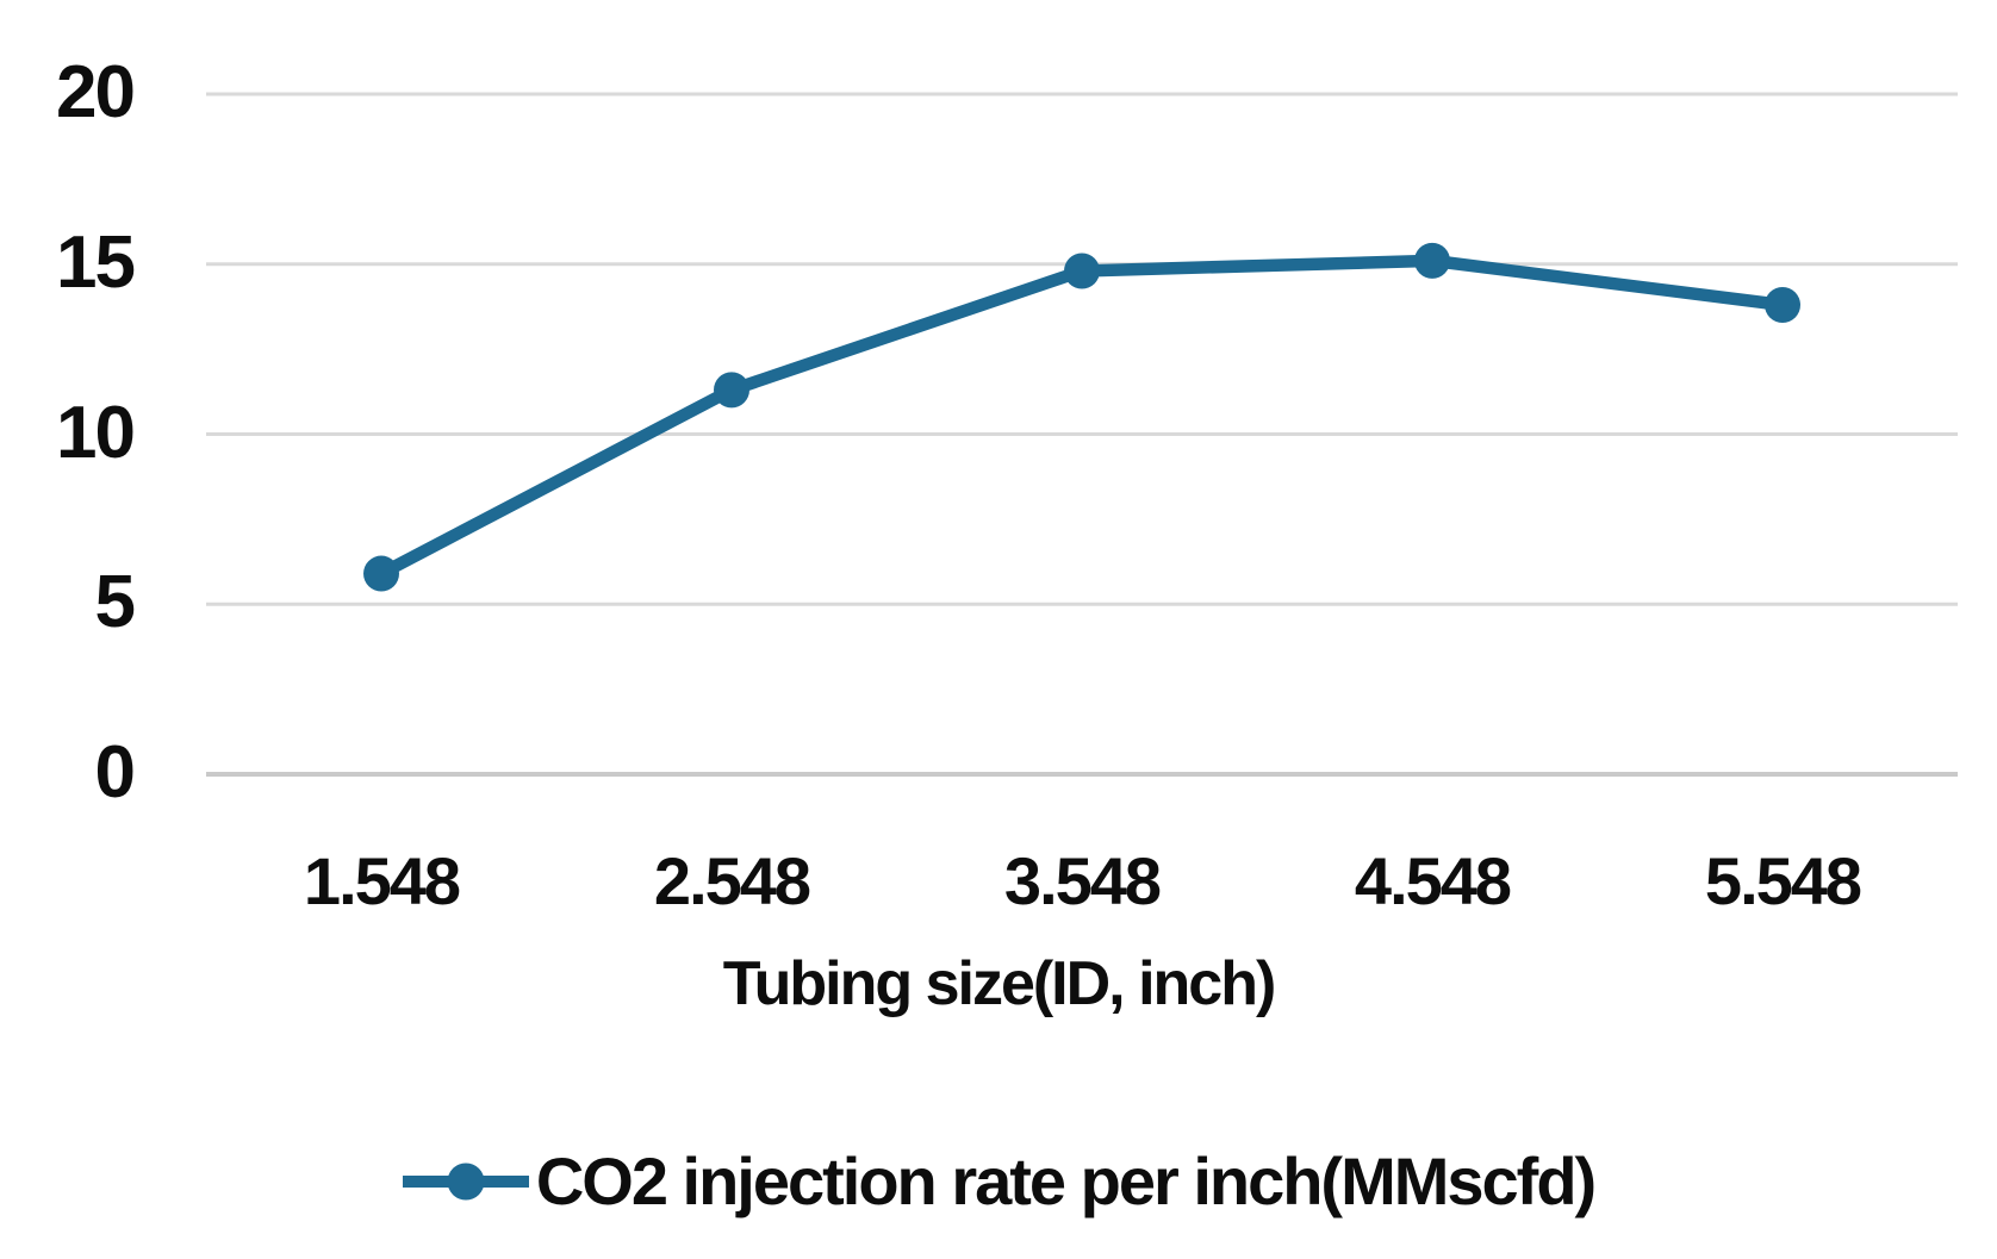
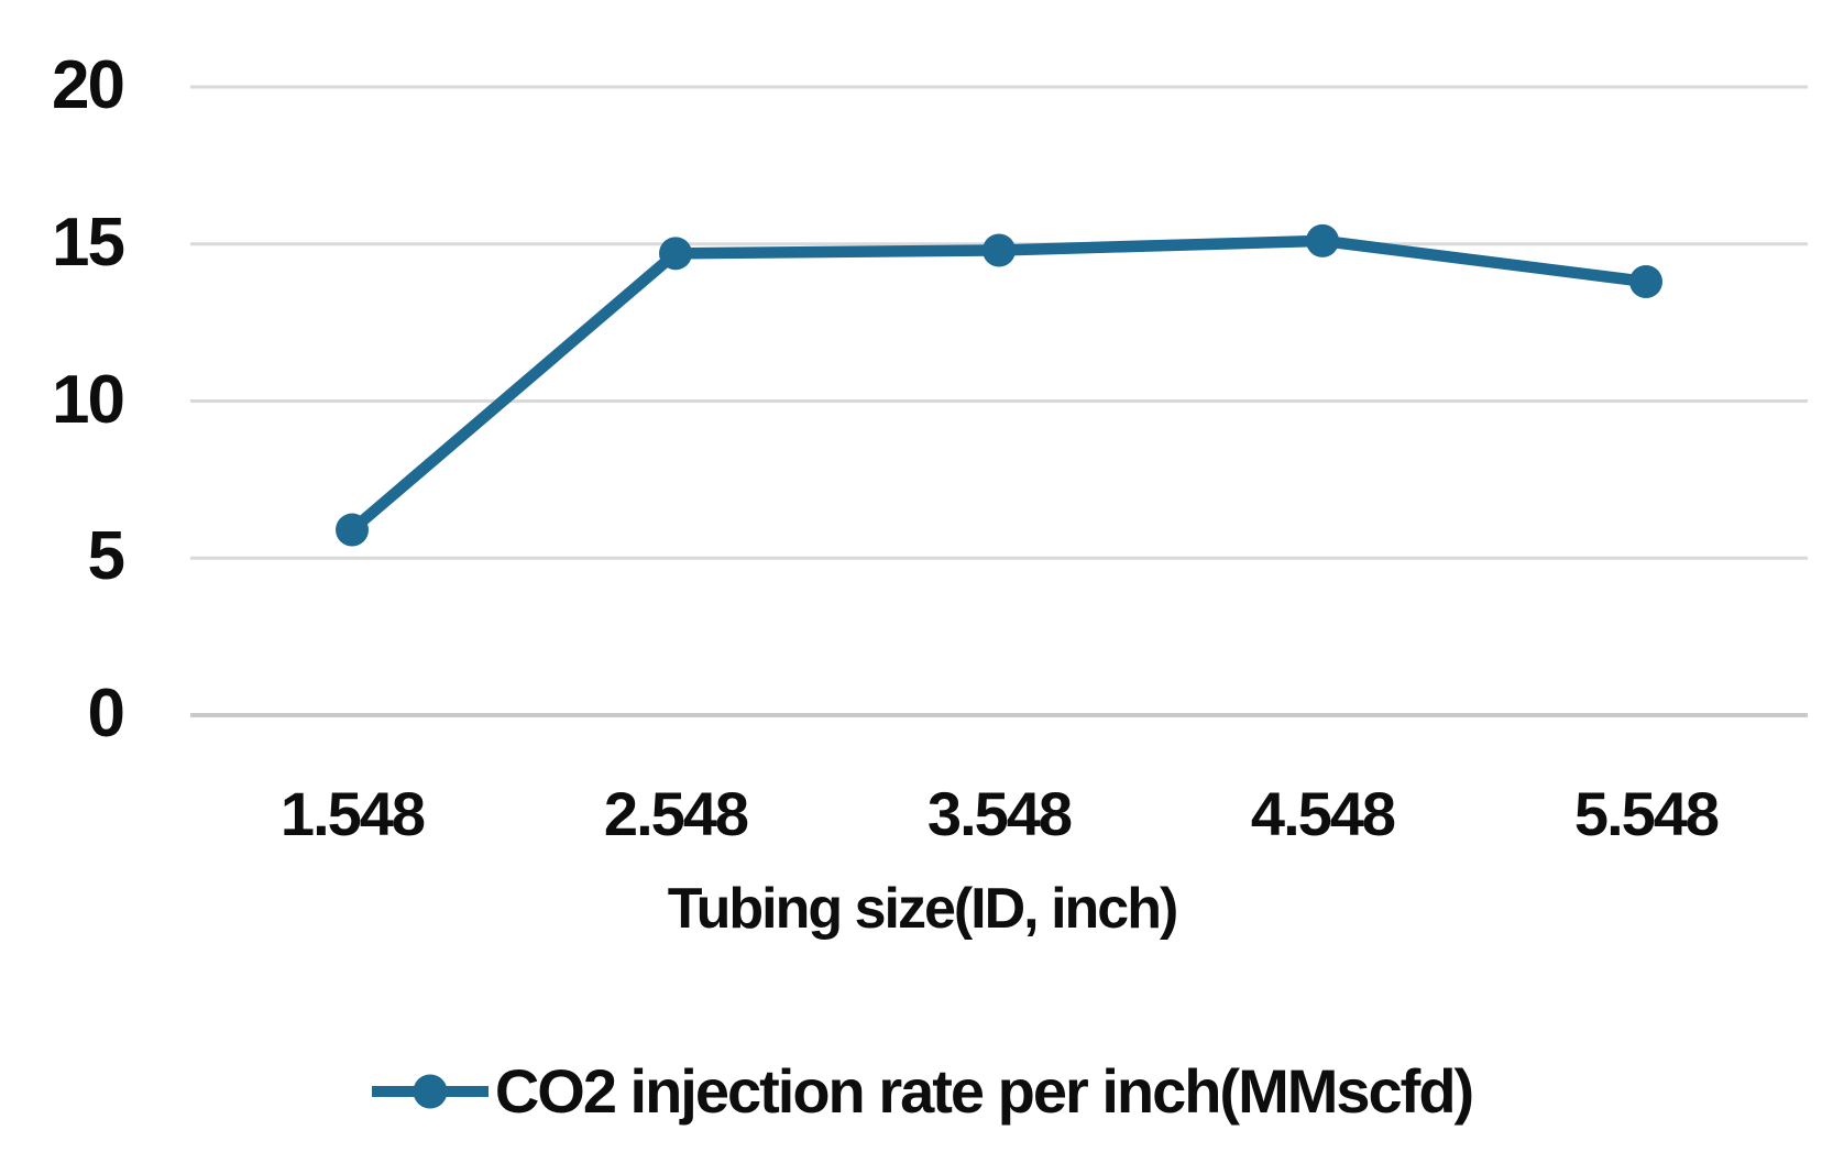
2.548: 11.3 -> 14.7
